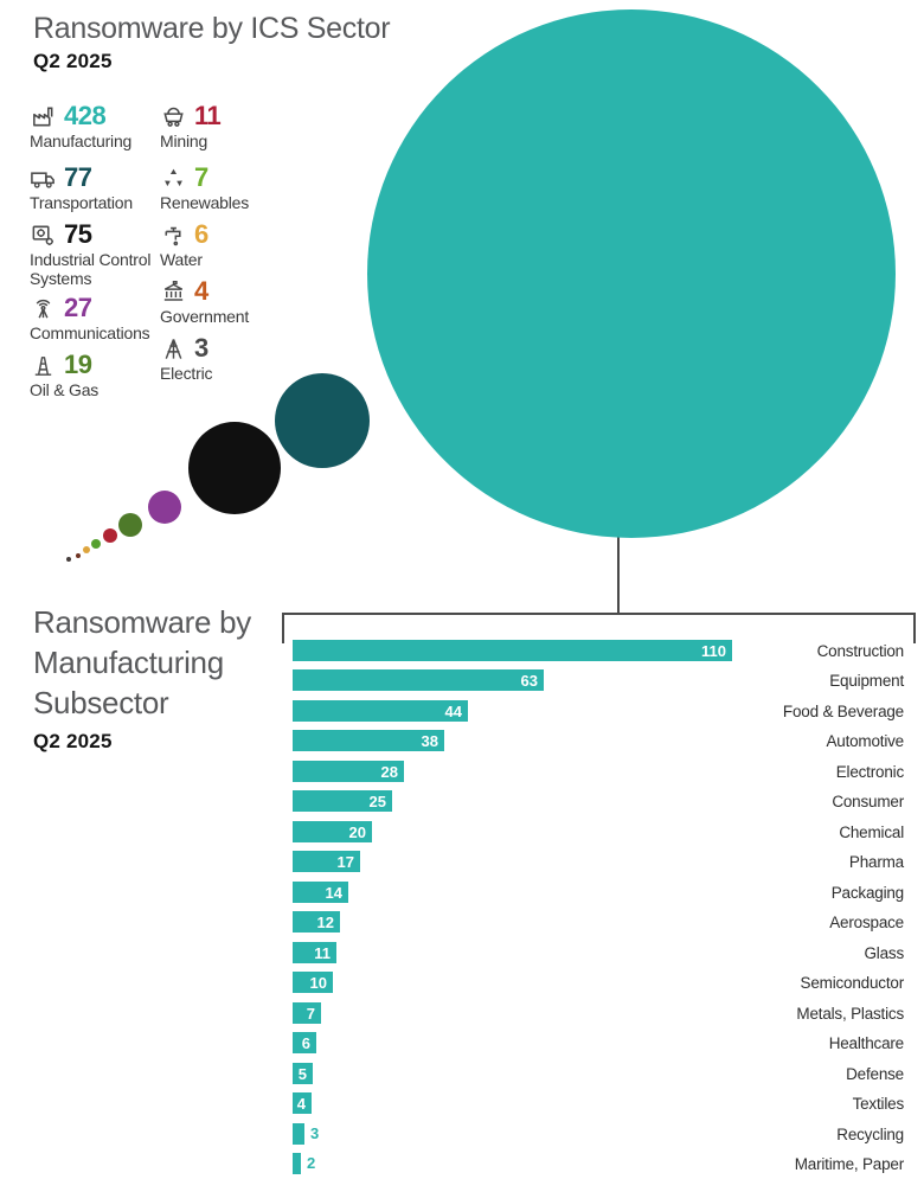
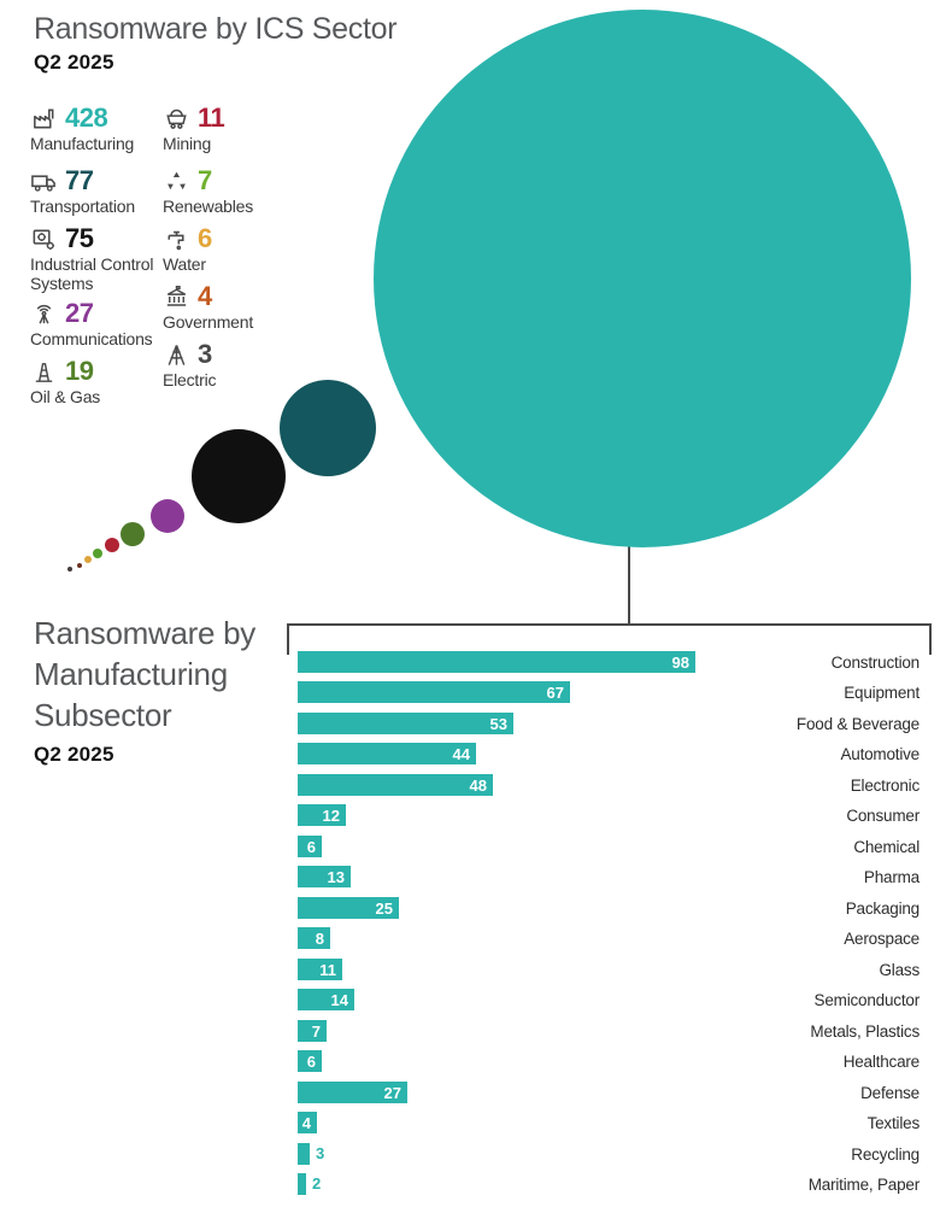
Ransomware by Manufacturing Subsector/Construction: 110 -> 98
Ransomware by Manufacturing Subsector/Equipment: 63 -> 67
Ransomware by Manufacturing Subsector/Food & Beverage: 44 -> 53
Ransomware by Manufacturing Subsector/Automotive: 38 -> 44
Ransomware by Manufacturing Subsector/Electronic: 28 -> 48
Ransomware by Manufacturing Subsector/Consumer: 25 -> 12
Ransomware by Manufacturing Subsector/Chemical: 20 -> 6
Ransomware by Manufacturing Subsector/Pharma: 17 -> 13
Ransomware by Manufacturing Subsector/Packaging: 14 -> 25
Ransomware by Manufacturing Subsector/Aerospace: 12 -> 8
Ransomware by Manufacturing Subsector/Semiconductor: 10 -> 14
Ransomware by Manufacturing Subsector/Defense: 5 -> 27
